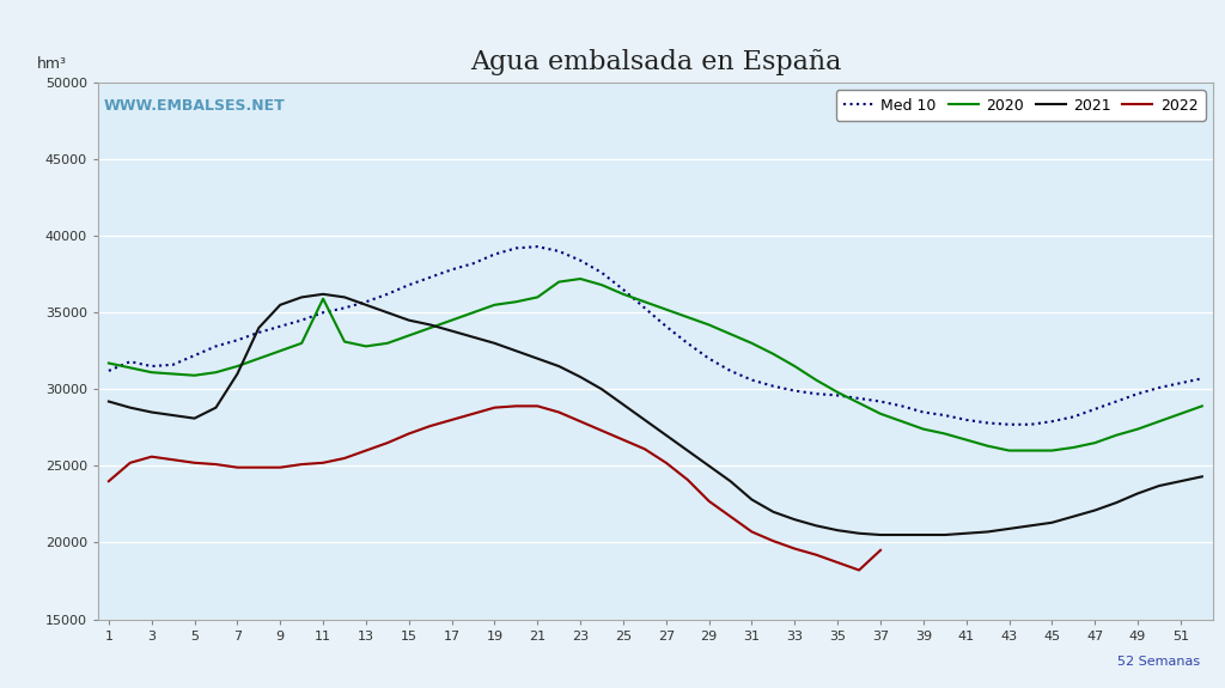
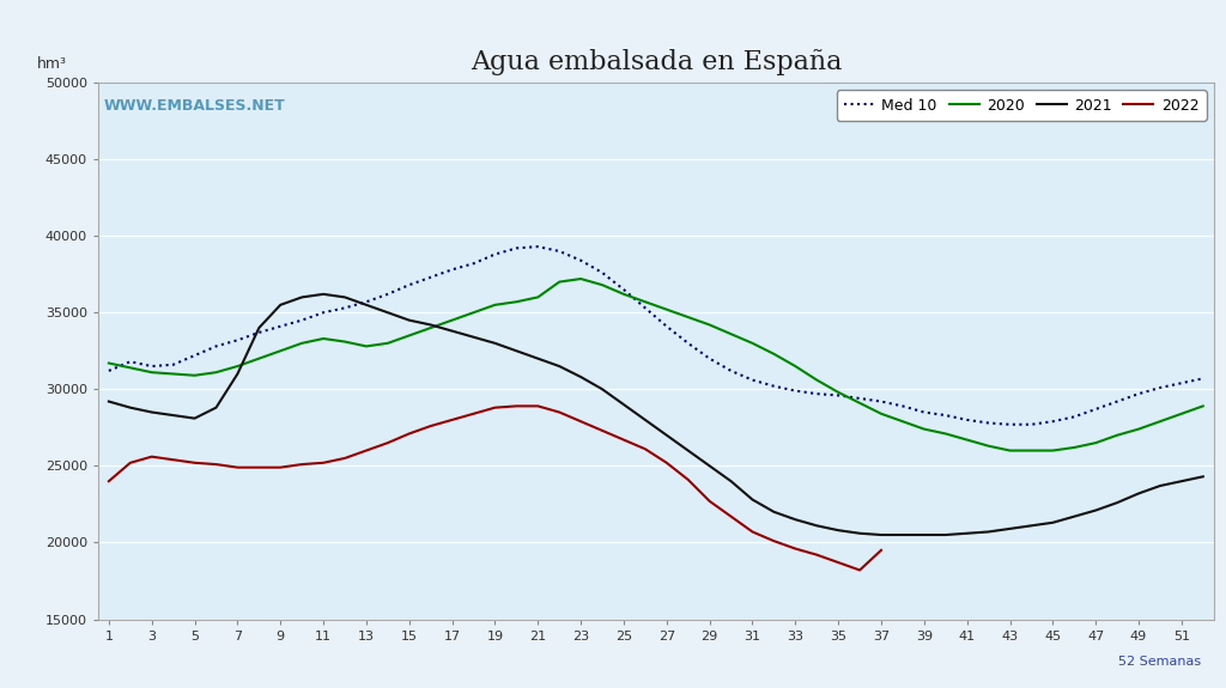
2020/11: 35900 -> 33300
